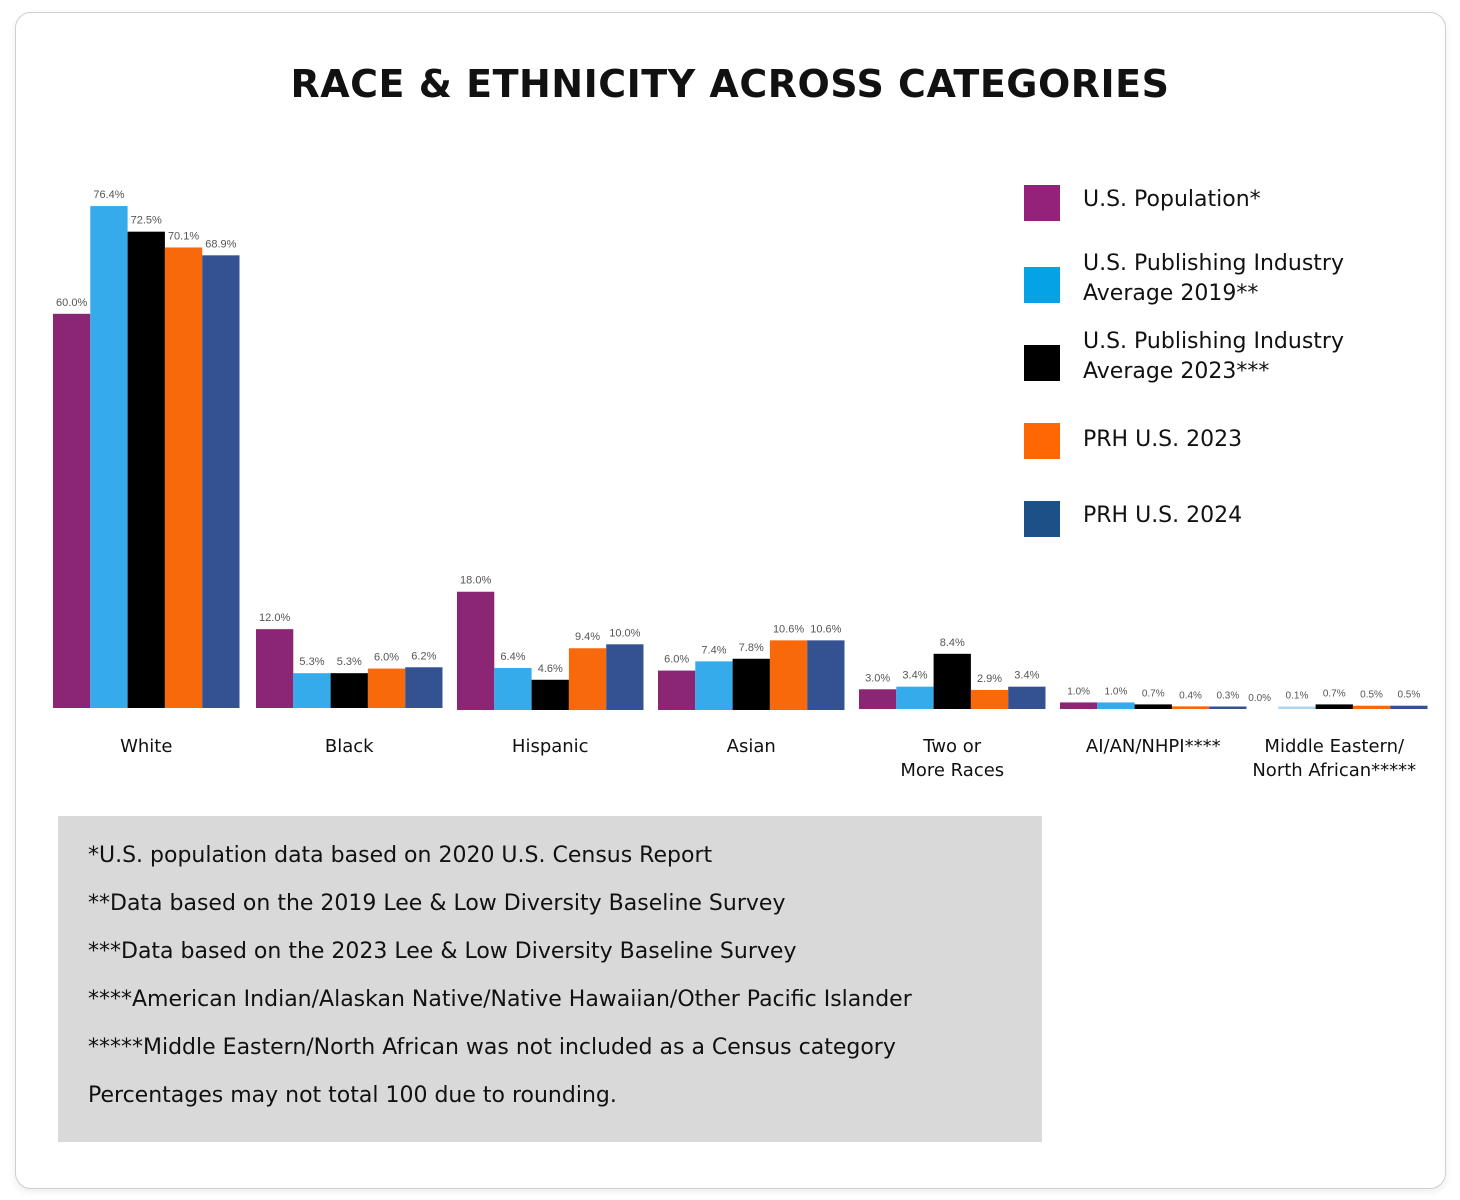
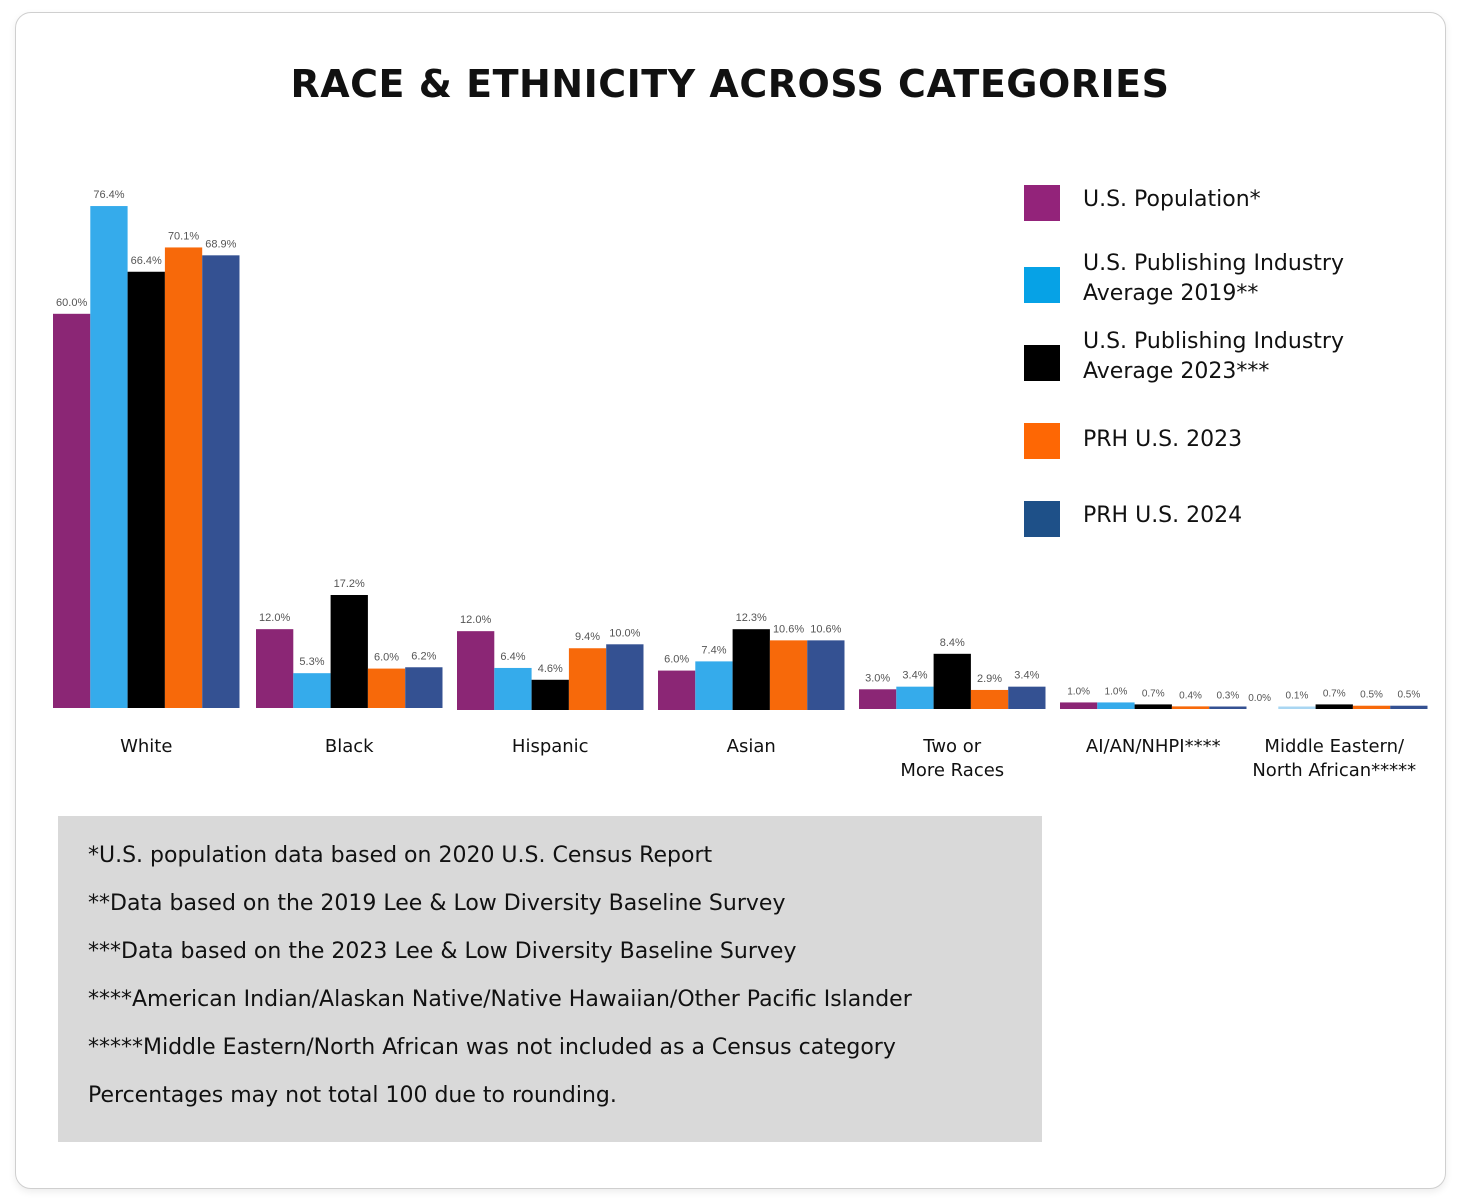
U.S. Publishing Industry Average 2023***/White: 72.5% -> 66.4%
U.S. Publishing Industry Average 2023***/Black: 5.3% -> 17.2%
U.S. Population*/Hispanic: 18.0% -> 12.0%
U.S. Publishing Industry Average 2023***/Asian: 7.8% -> 12.3%
